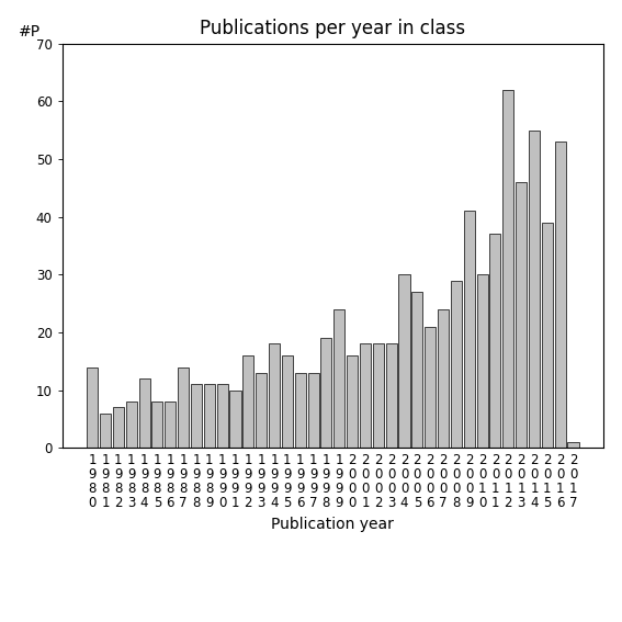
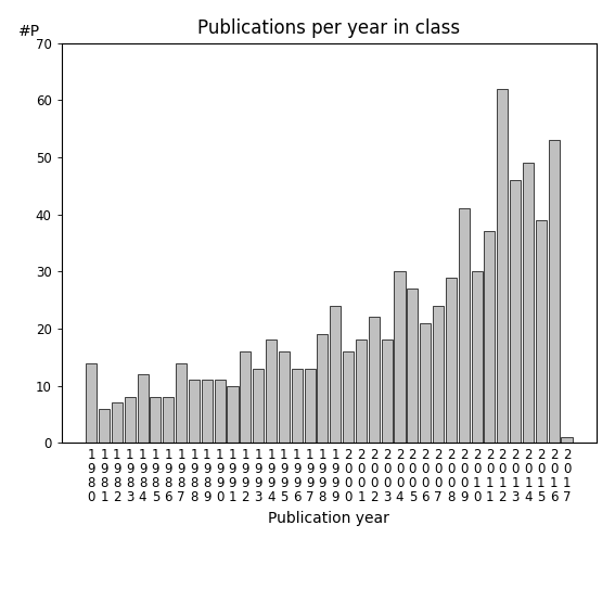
2 0 0 2: 18 -> 22
2 0 1 4: 55 -> 49
